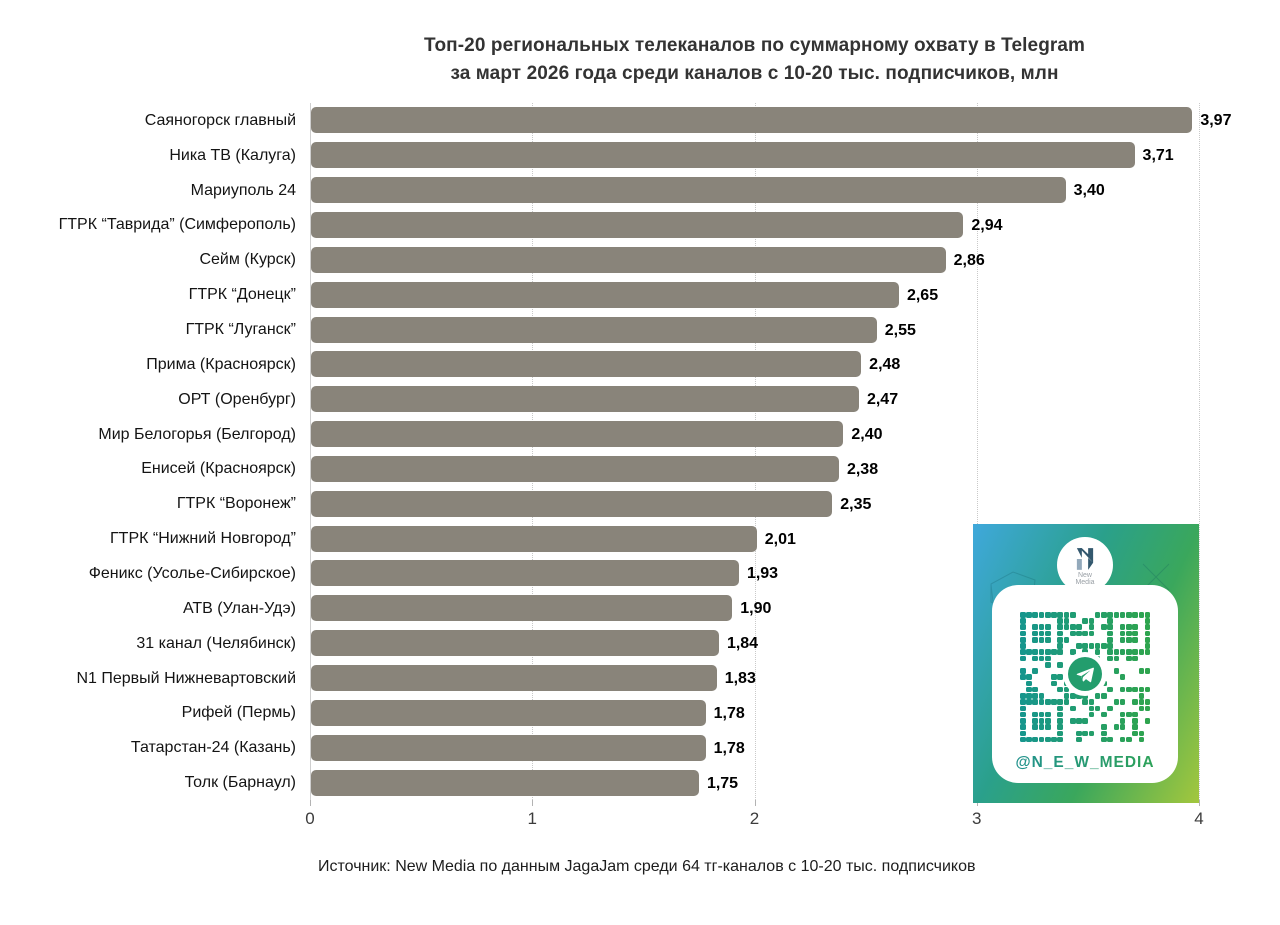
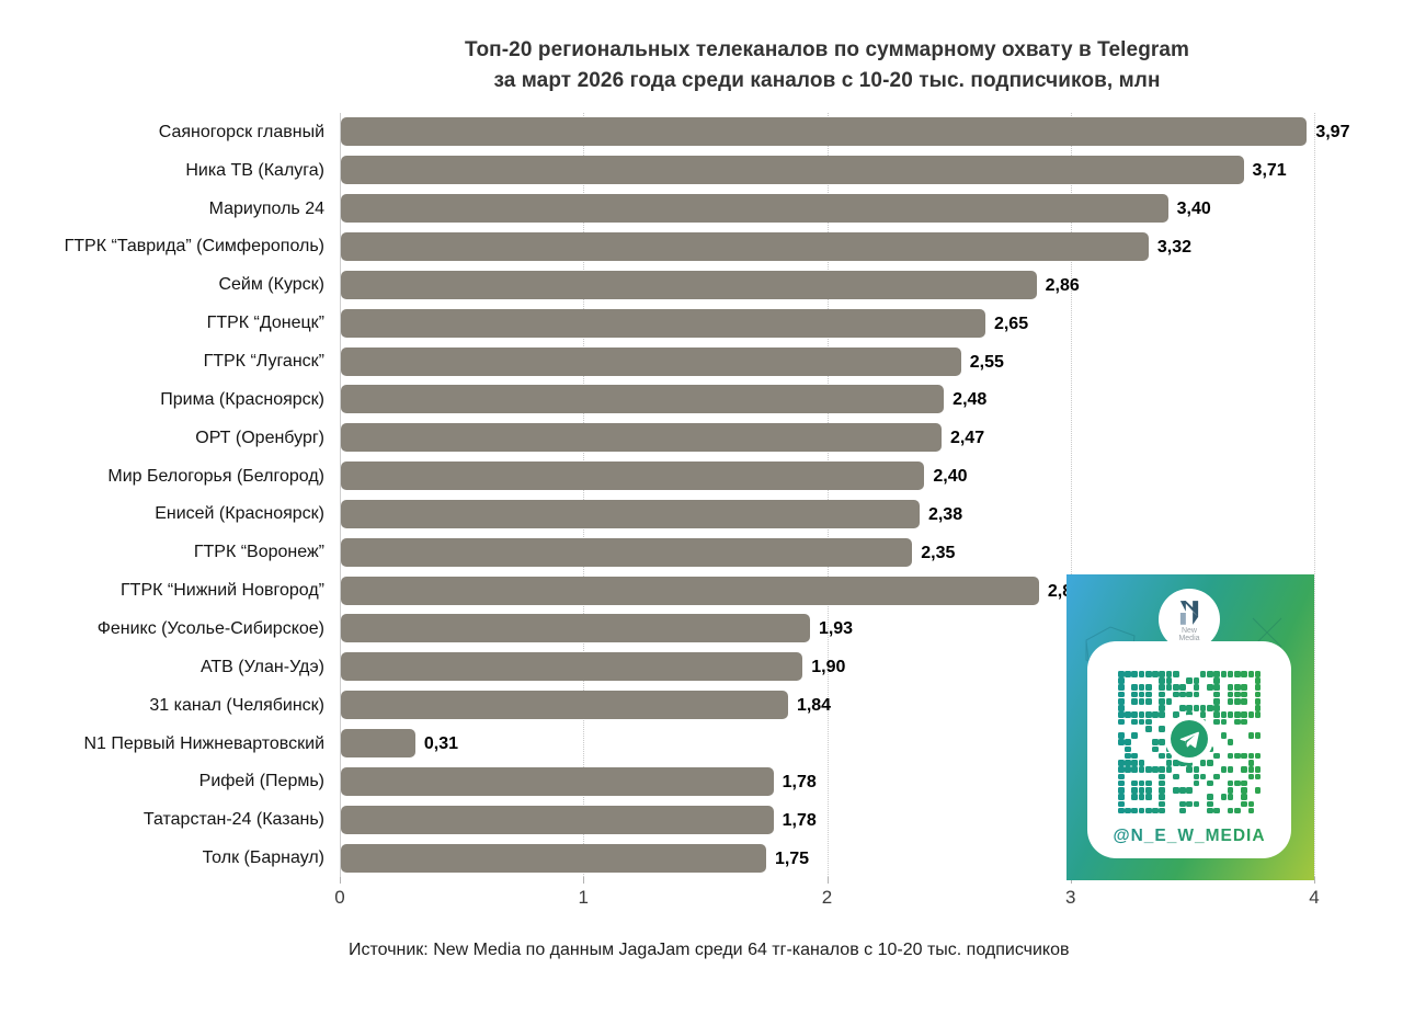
ГТРК “Таврида” (Симферополь): 2,94 -> 3,32
ГТРК “Нижний Новгород”: 2,01 -> 2,87
N1 Первый Нижневартовский: 1,83 -> 0,31
